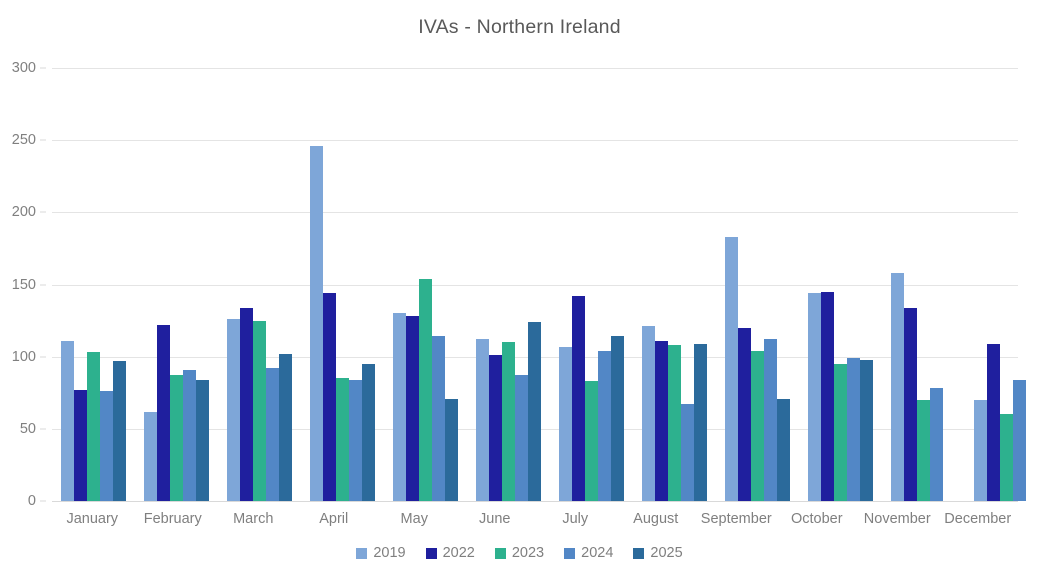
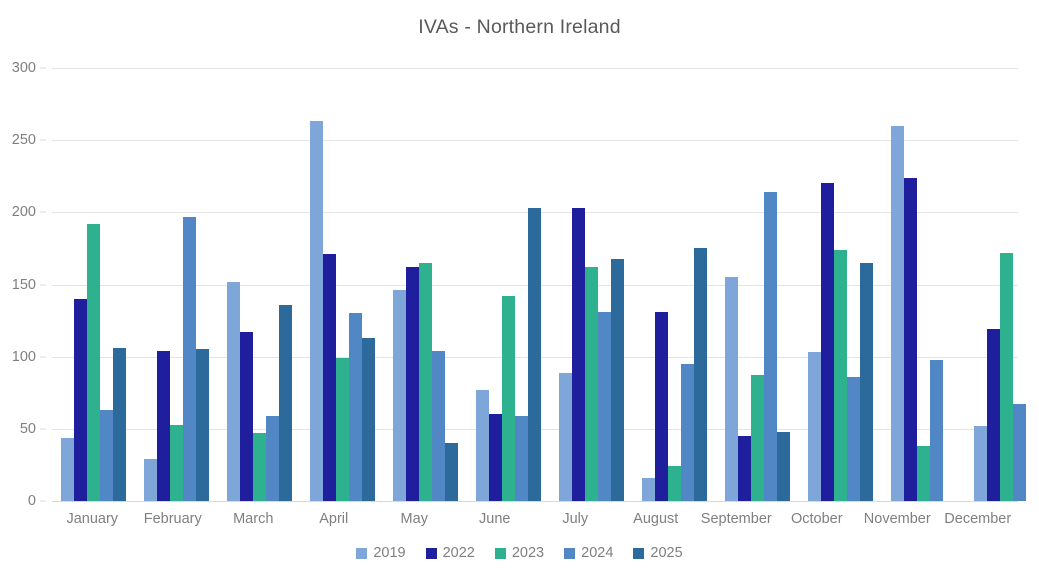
2019/January: 111 -> 44
2022/January: 77 -> 140
2023/January: 103 -> 192
2024/January: 76 -> 63
2025/January: 97 -> 106
2019/February: 62 -> 29
2022/February: 122 -> 104
2023/February: 87 -> 53
2024/February: 91 -> 197
2025/February: 84 -> 105
2019/March: 126 -> 152
2022/March: 134 -> 117
2023/March: 125 -> 47
2024/March: 92 -> 59
2025/March: 102 -> 136
2019/April: 246 -> 263
2022/April: 144 -> 171
2023/April: 85 -> 99
2024/April: 84 -> 130
2025/April: 95 -> 113
2019/May: 130 -> 146
2022/May: 128 -> 162
2023/May: 154 -> 165
2024/May: 114 -> 104
2025/May: 71 -> 40
2019/June: 112 -> 77
2022/June: 101 -> 60
2023/June: 110 -> 142
2024/June: 87 -> 59
2025/June: 124 -> 203
2019/July: 107 -> 89
2022/July: 142 -> 203
2023/July: 83 -> 162
2024/July: 104 -> 131
2025/July: 114 -> 168
2019/August: 121 -> 16
2022/August: 111 -> 131
2023/August: 108 -> 24
2024/August: 67 -> 95
2025/August: 109 -> 175
2019/September: 183 -> 155
2022/September: 120 -> 45
2023/September: 104 -> 87
2024/September: 112 -> 214
2025/September: 71 -> 48
2019/October: 144 -> 103
2022/October: 145 -> 220
2023/October: 95 -> 174
2024/October: 99 -> 86
2025/October: 98 -> 165
2019/November: 158 -> 260
2022/November: 134 -> 224
2023/November: 70 -> 38
2024/November: 78 -> 98
2019/December: 70 -> 52
2022/December: 109 -> 119
2023/December: 60 -> 172
2024/December: 84 -> 67
